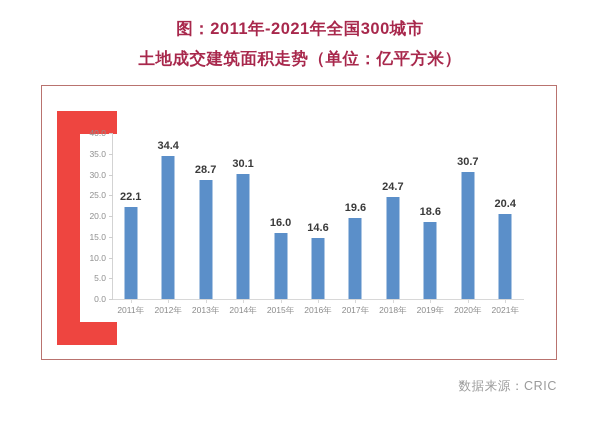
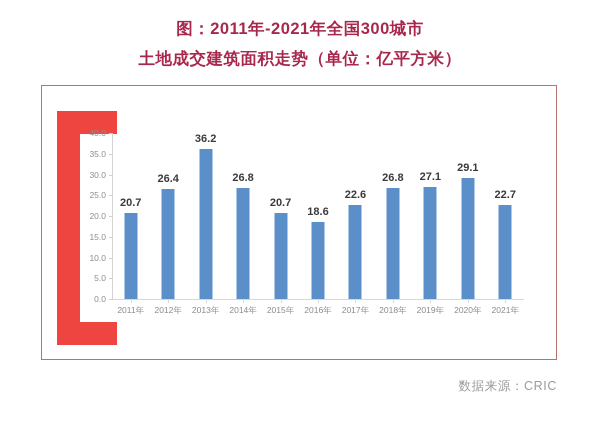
2011年: 22.1 -> 20.7
2012年: 34.4 -> 26.4
2013年: 28.7 -> 36.2
2014年: 30.1 -> 26.8
2015年: 16.0 -> 20.7
2016年: 14.6 -> 18.6
2017年: 19.6 -> 22.6
2018年: 24.7 -> 26.8
2019年: 18.6 -> 27.1
2020年: 30.7 -> 29.1
2021年: 20.4 -> 22.7
